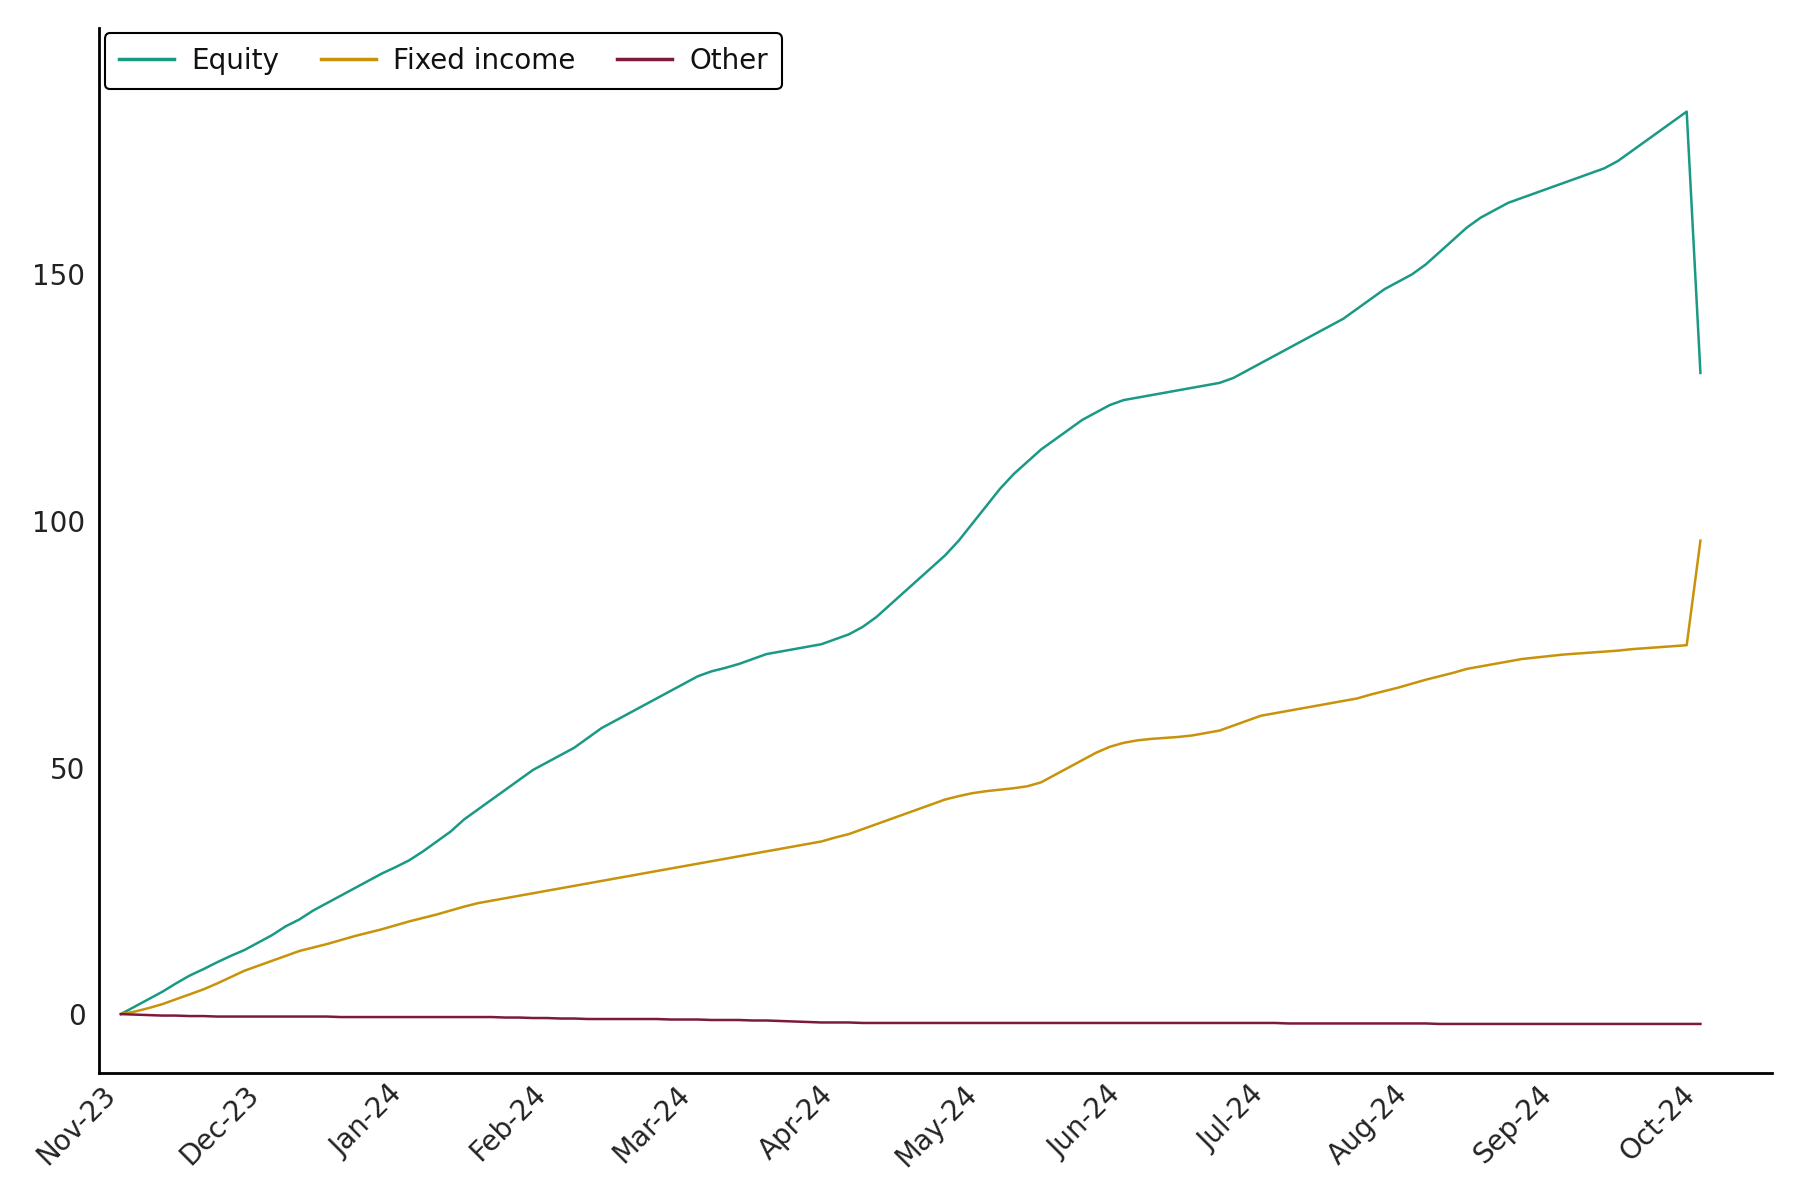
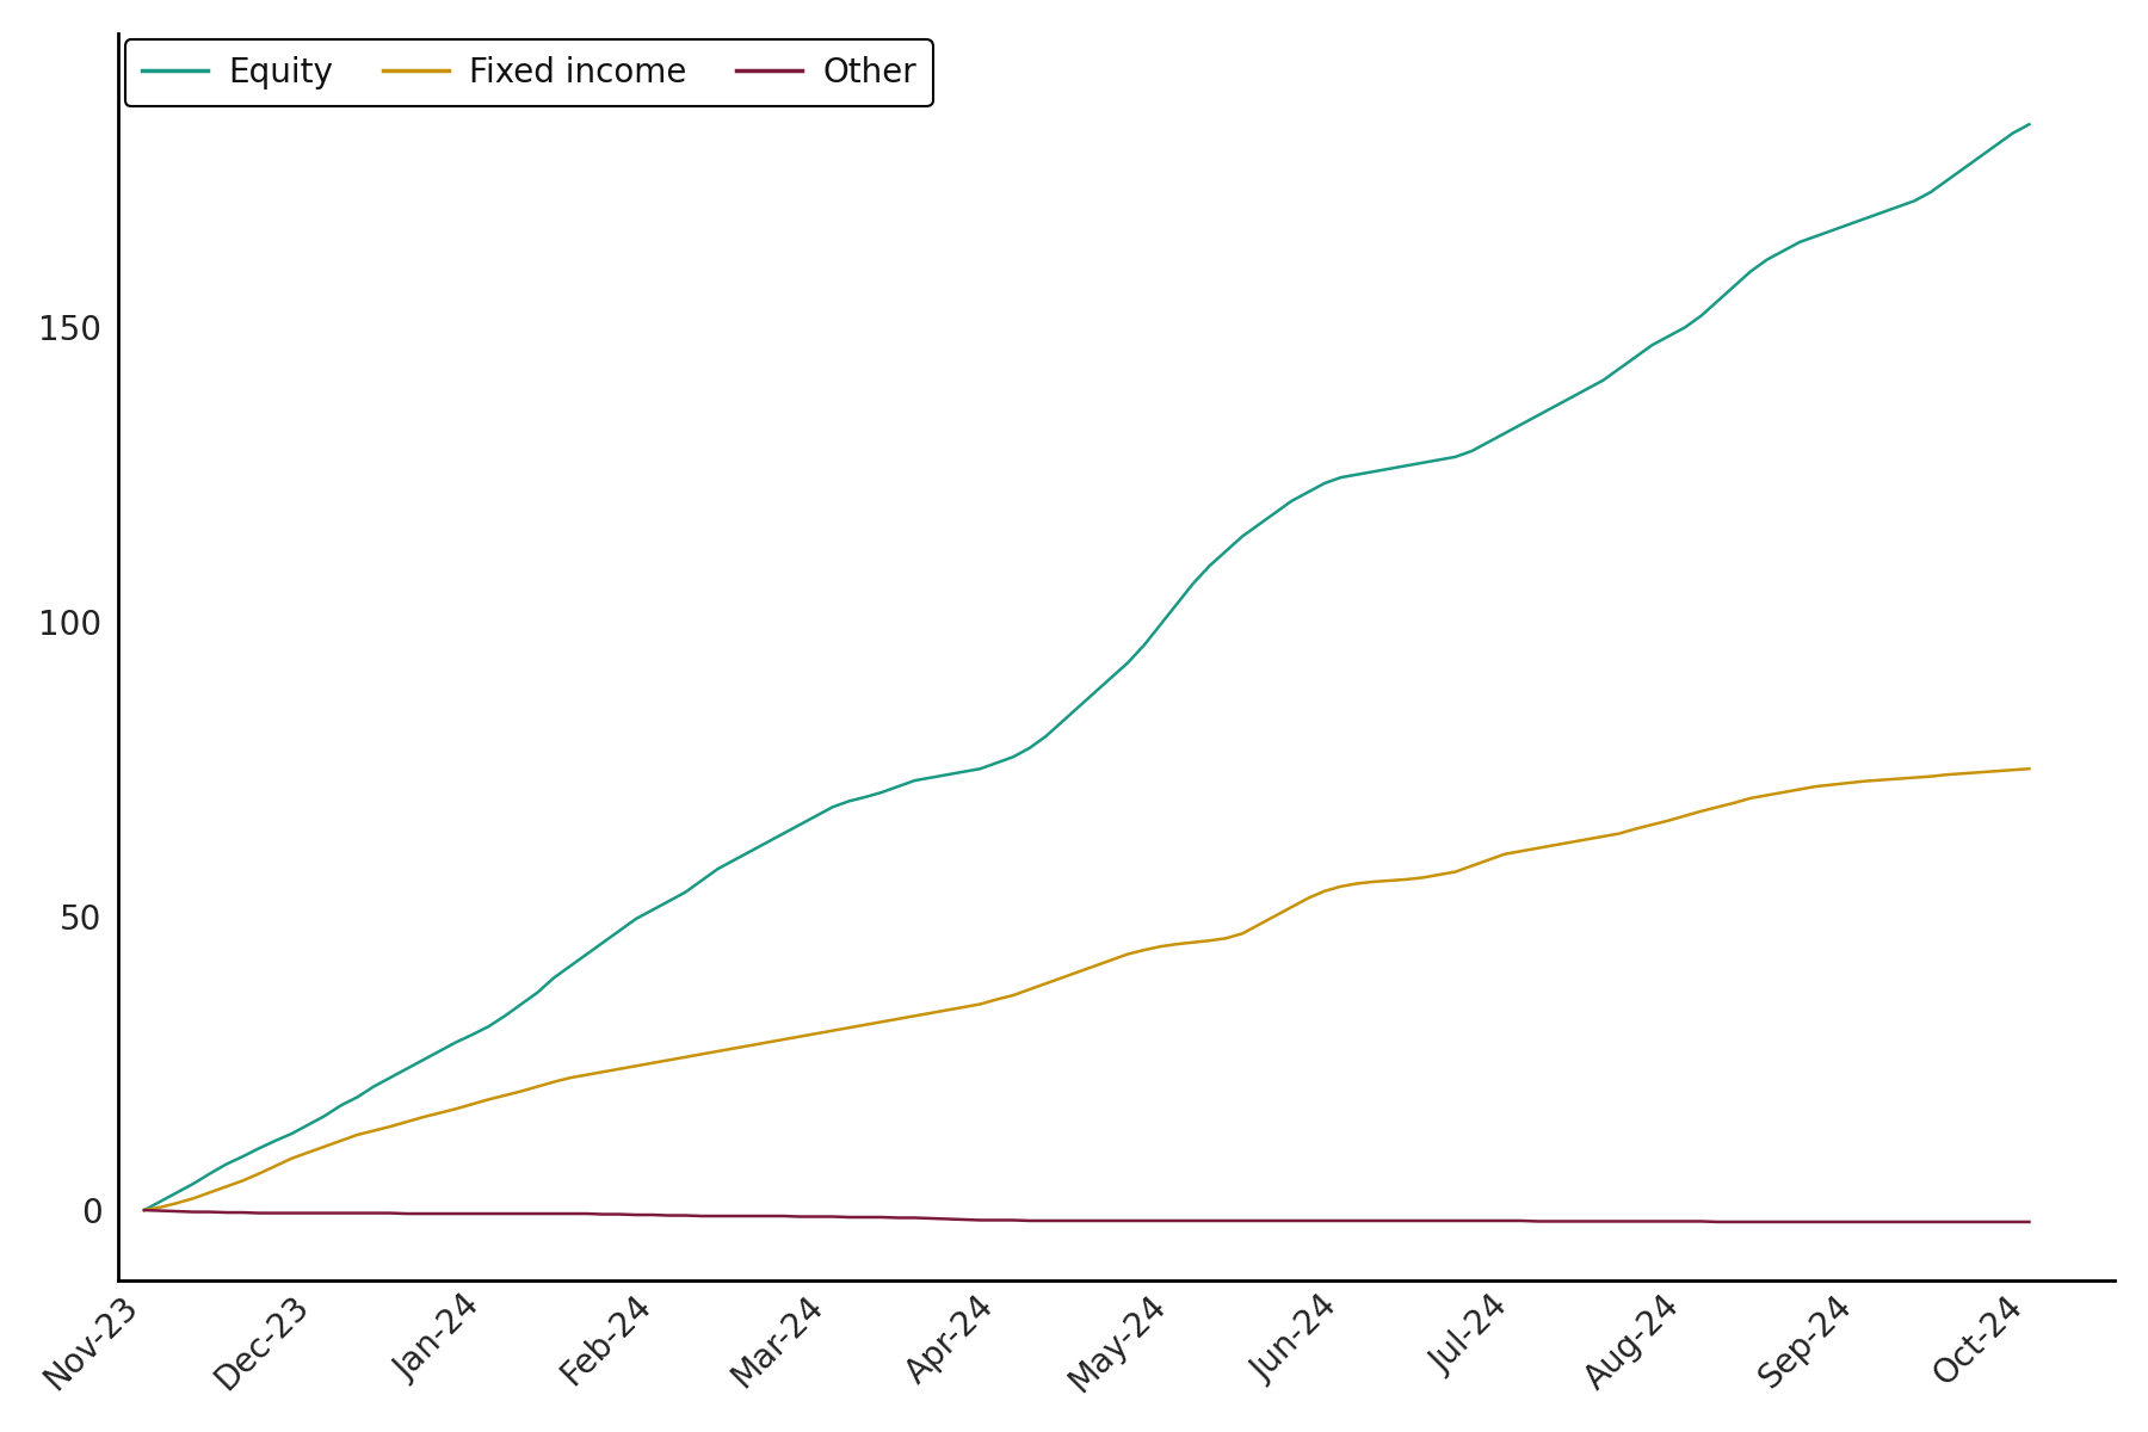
Equity/Oct-24: 130.0 -> 184.5
Fixed income/Oct-24: 96.0 -> 75.0
